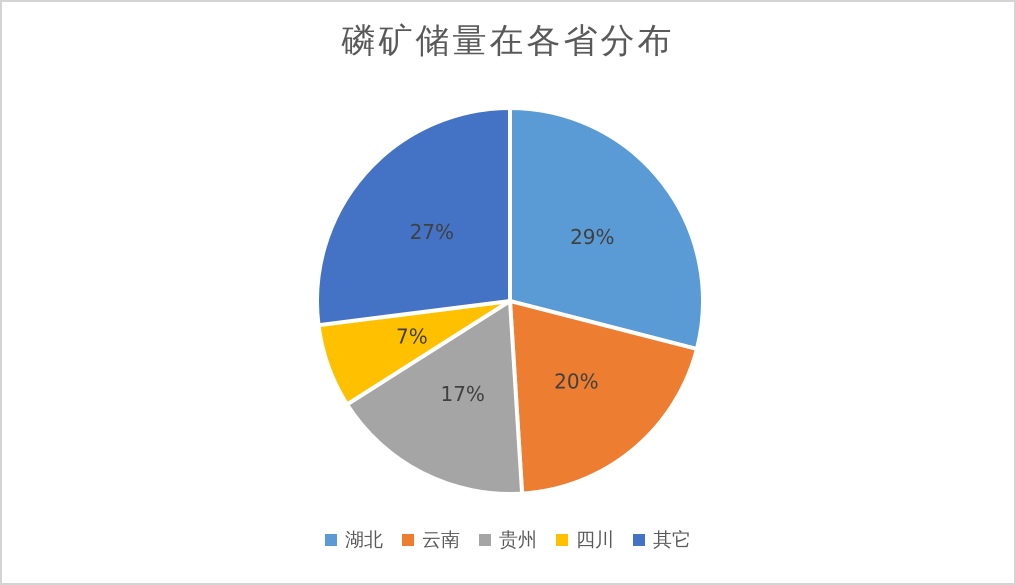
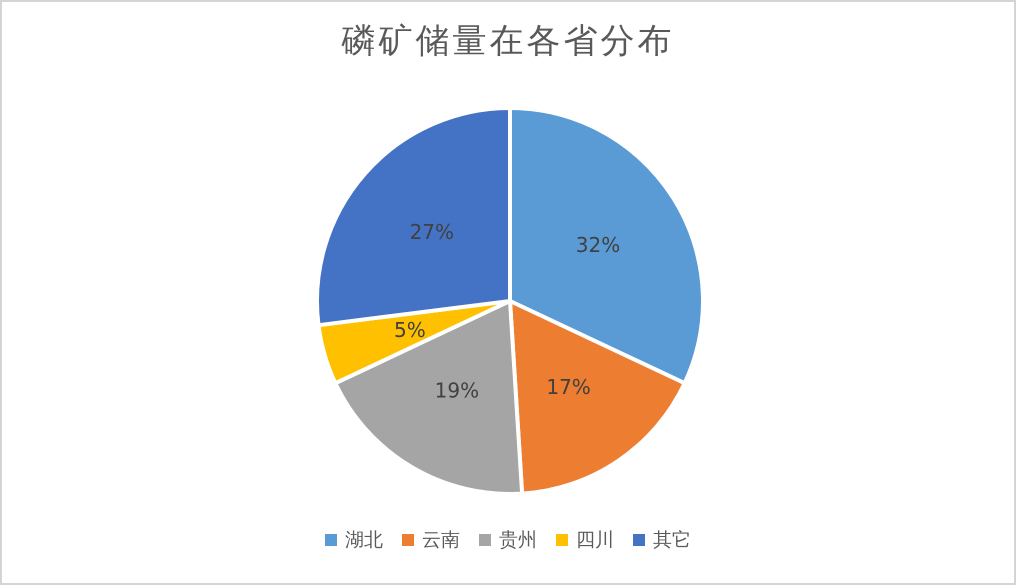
湖北: 29% -> 32%
云南: 20% -> 17%
贵州: 17% -> 19%
四川: 7% -> 5%
